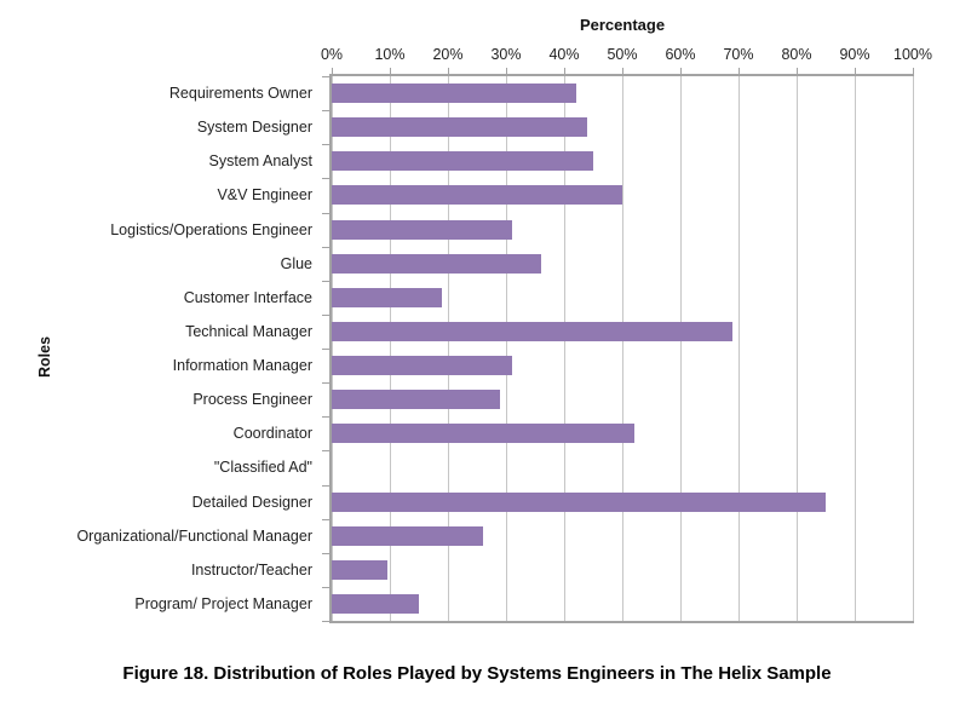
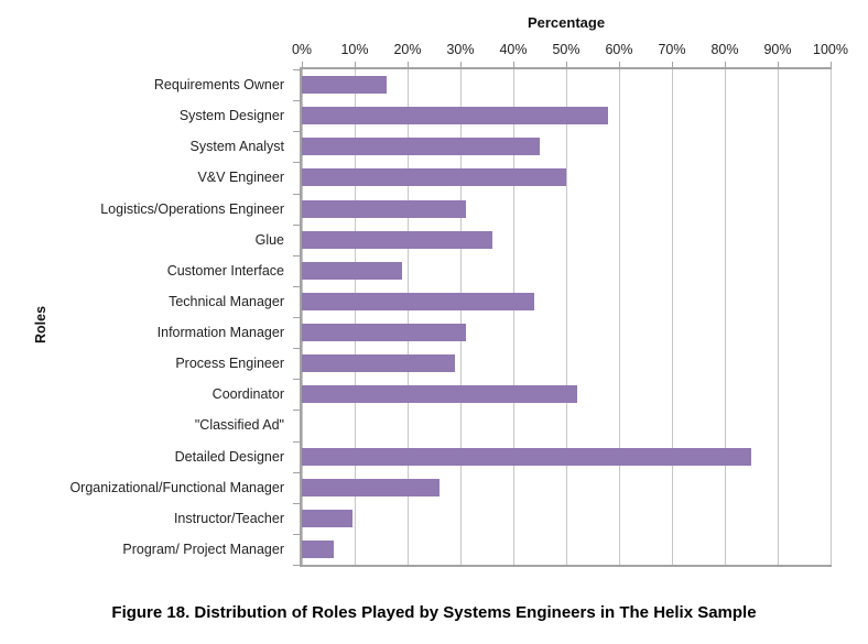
Requirements Owner: 42% -> 16%
System Designer: 44% -> 58%
Technical Manager: 69% -> 44%
Program/ Project Manager: 15% -> 6%
